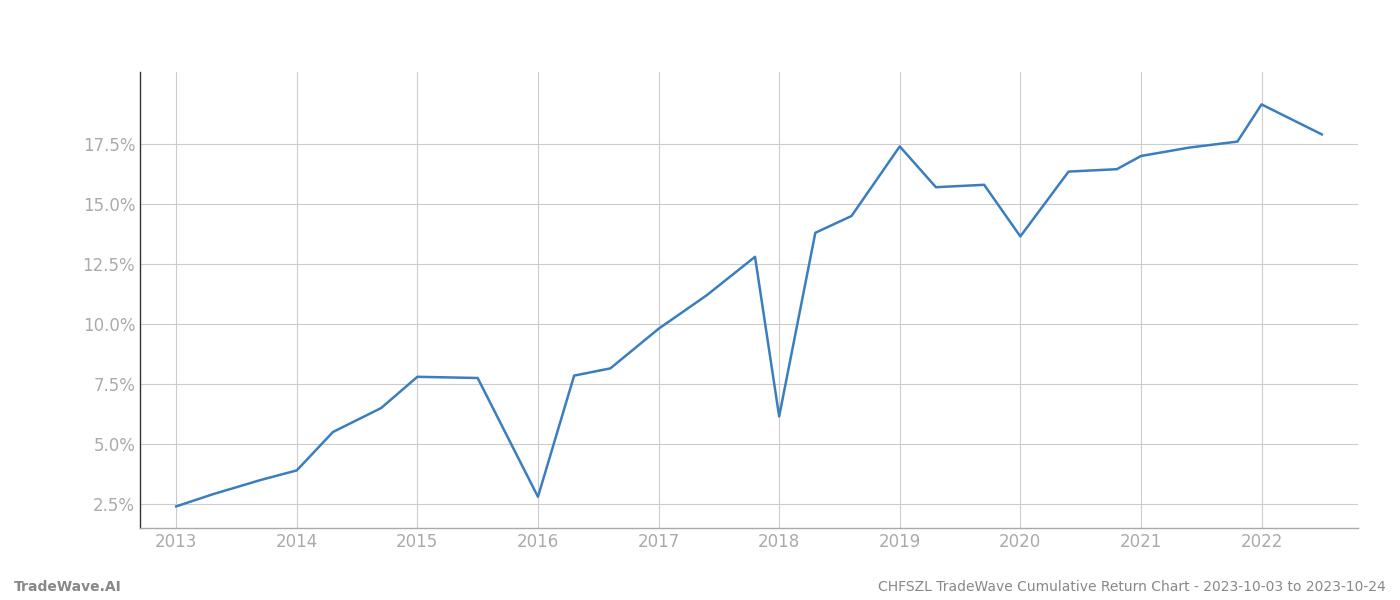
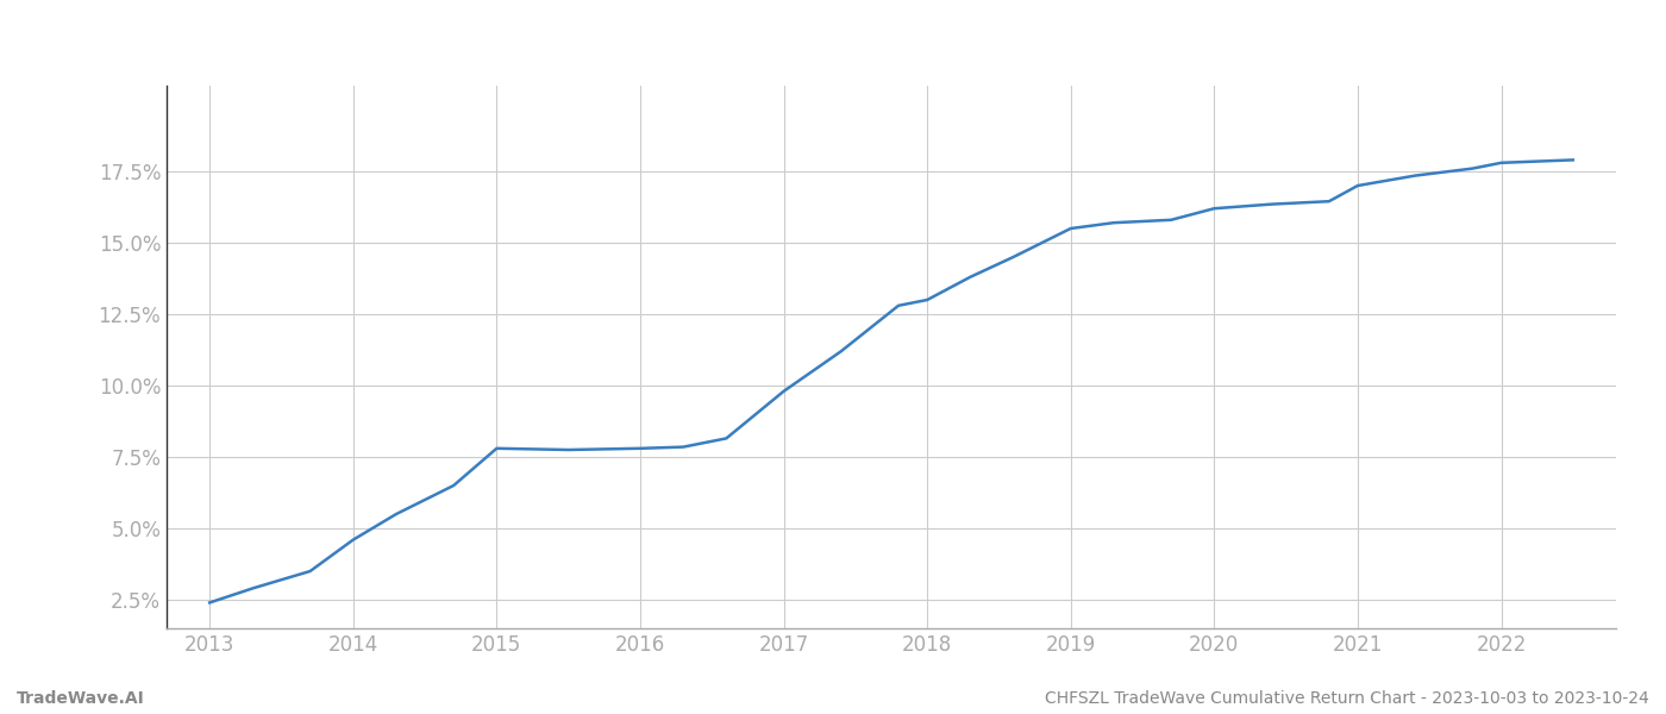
2014: 3.90% -> 4.60%
2016: 2.80% -> 7.80%
2018: 6.15% -> 13.00%
2019: 17.40% -> 15.50%
2020: 13.65% -> 16.20%
2022: 19.15% -> 17.80%
